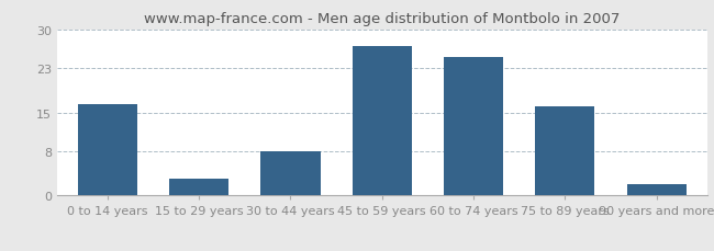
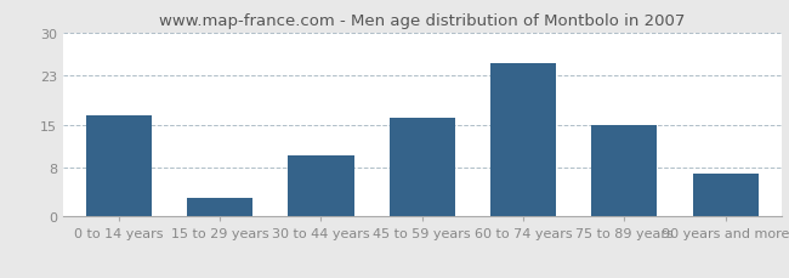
30 to 44 years: 8.0 -> 10.0
45 to 59 years: 27.0 -> 16.0
75 to 89 years: 16.0 -> 15.0
90 years and more: 2.0 -> 7.0
